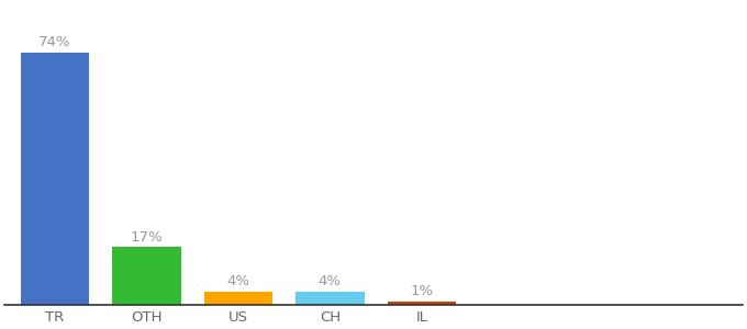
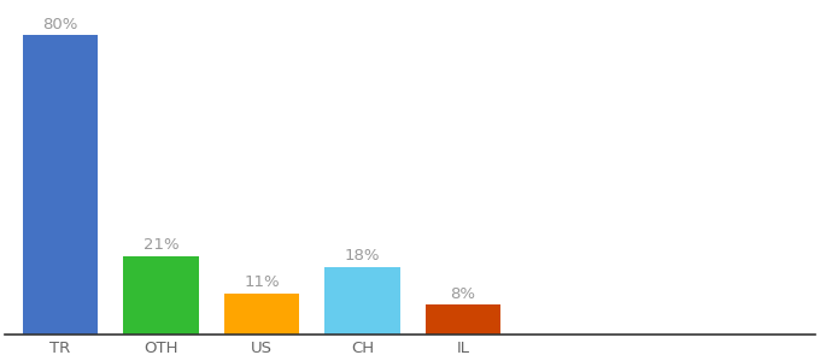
TR: 74% -> 80%
OTH: 17% -> 21%
US: 4% -> 11%
CH: 4% -> 18%
IL: 1% -> 8%
